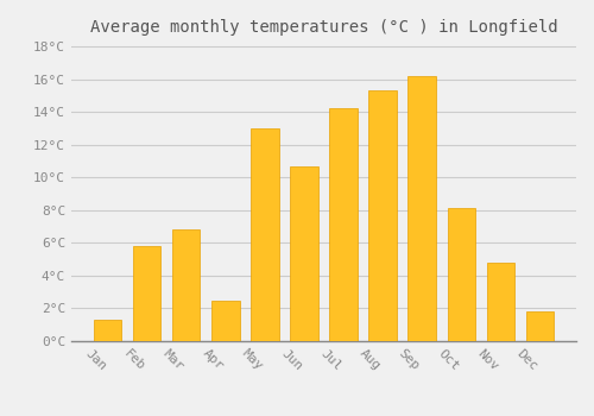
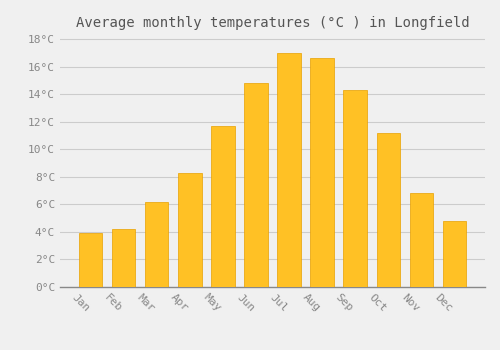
Jan: 1.3°C -> 3.9°C
Feb: 5.8°C -> 4.2°C
Mar: 6.8°C -> 6.2°C
Apr: 2.5°C -> 8.3°C
May: 13.0°C -> 11.7°C
Jun: 10.7°C -> 14.8°C
Jul: 14.2°C -> 17.0°C
Aug: 15.3°C -> 16.6°C
Sep: 16.2°C -> 14.3°C
Oct: 8.1°C -> 11.2°C
Nov: 4.8°C -> 6.8°C
Dec: 1.8°C -> 4.8°C
